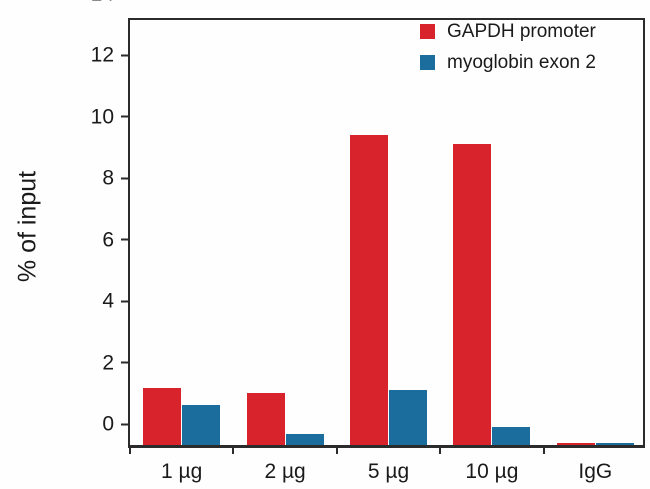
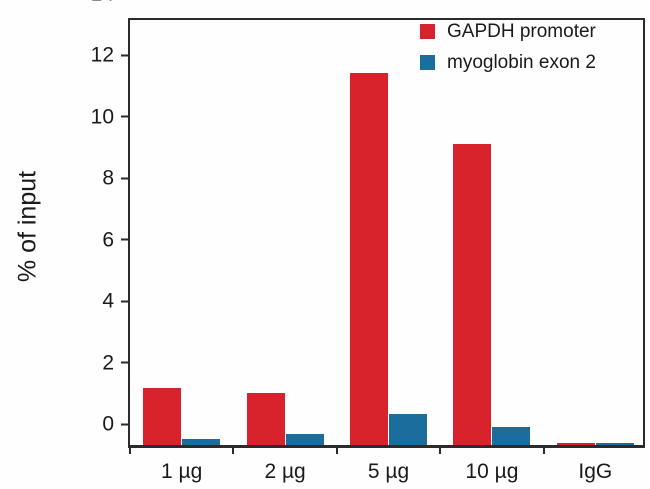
myoglobin exon 2/1 µg: 1.3 -> 0.2
GAPDH promoter/5 µg: 10.1 -> 12.1
myoglobin exon 2/5 µg: 1.8 -> 1.0
